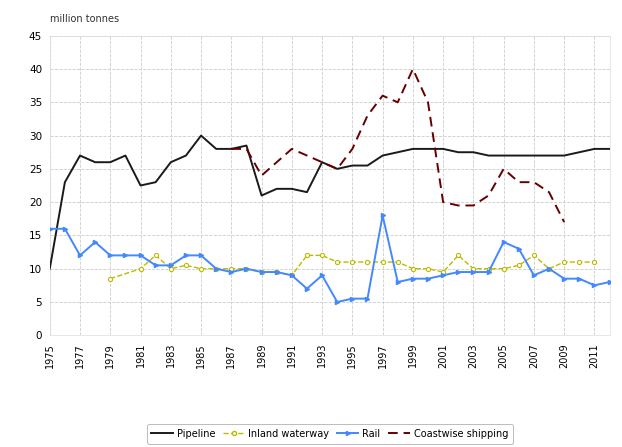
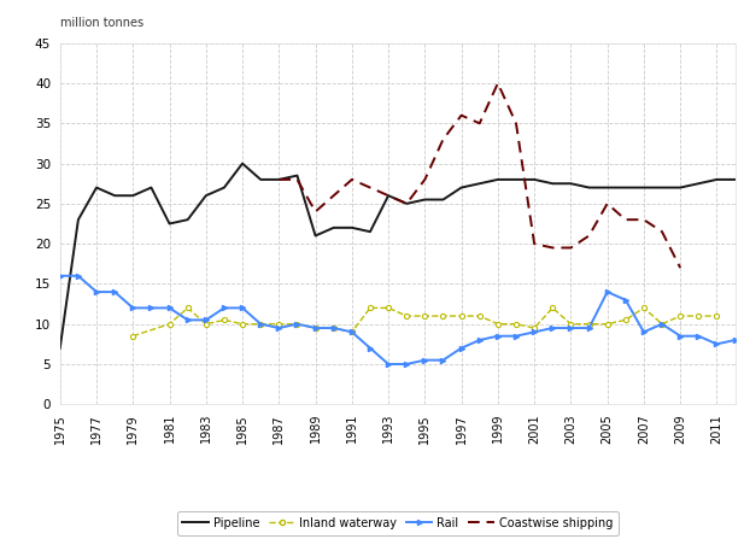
Pipeline/1975: 10.0 -> 7.0
Rail/1977: 12.0 -> 14.0
Rail/1993: 9.0 -> 5.0
Rail/1997: 18.0 -> 7.0
